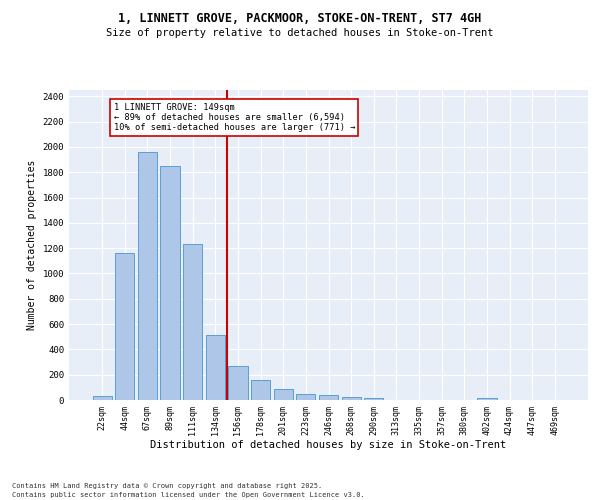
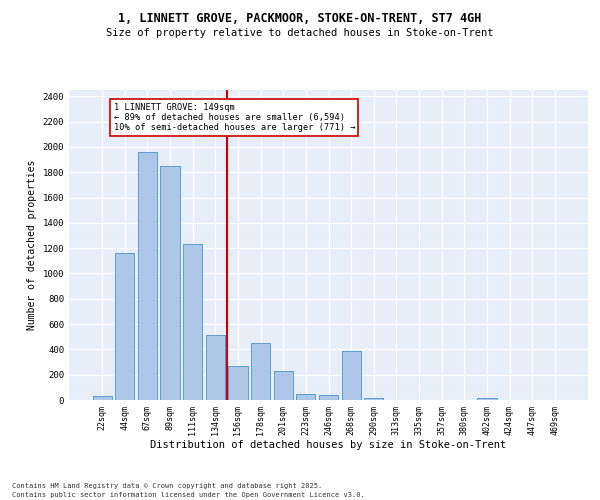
178sqm: 160 -> 450
201sqm: 90 -> 230
268sqm: 20 -> 390
